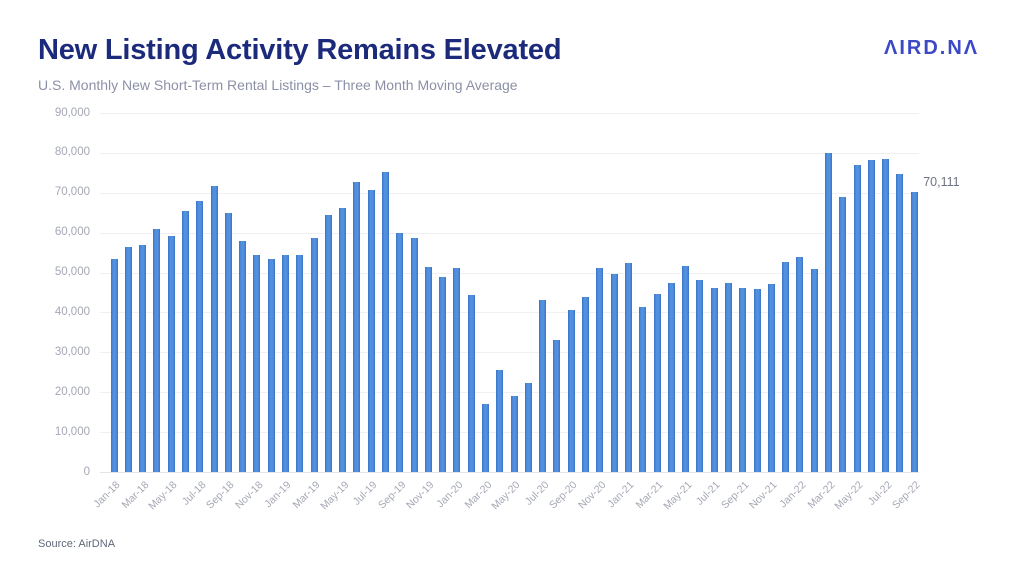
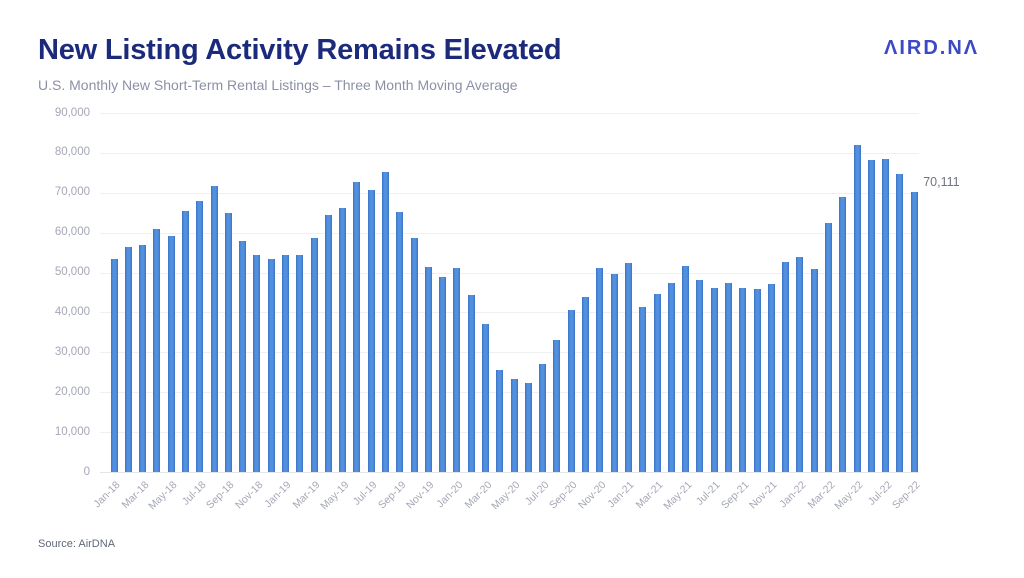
Sep-19: 60000 -> 65000
Mar-20: 17000 -> 37000
May-20: 19000 -> 23000
Jul-20: 43000 -> 27000
Mar-22: 80000 -> 62000
May-22: 77000 -> 82000
